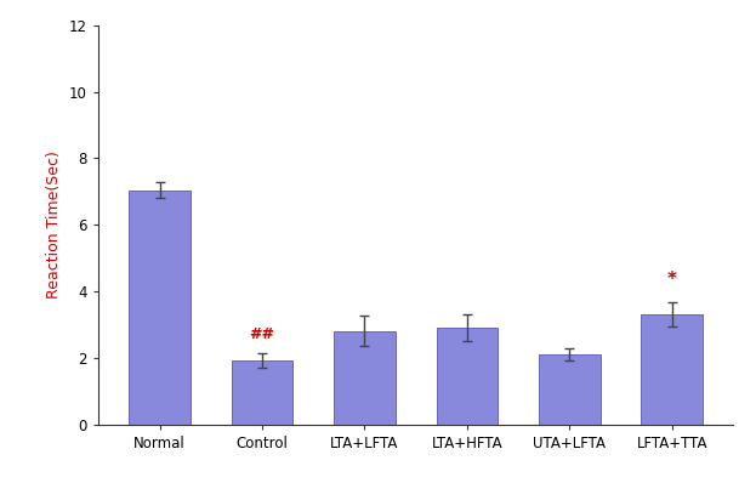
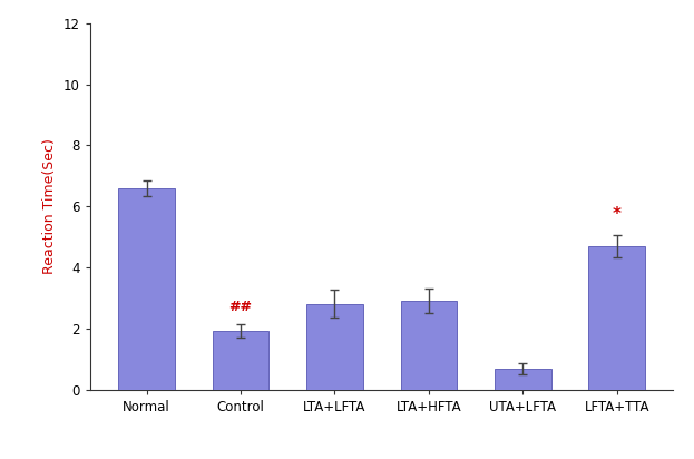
Normal: 7.05 -> 6.60
UTA+LFTA: 2.12 -> 0.70
LFTA+TTA: 3.32 -> 4.70
